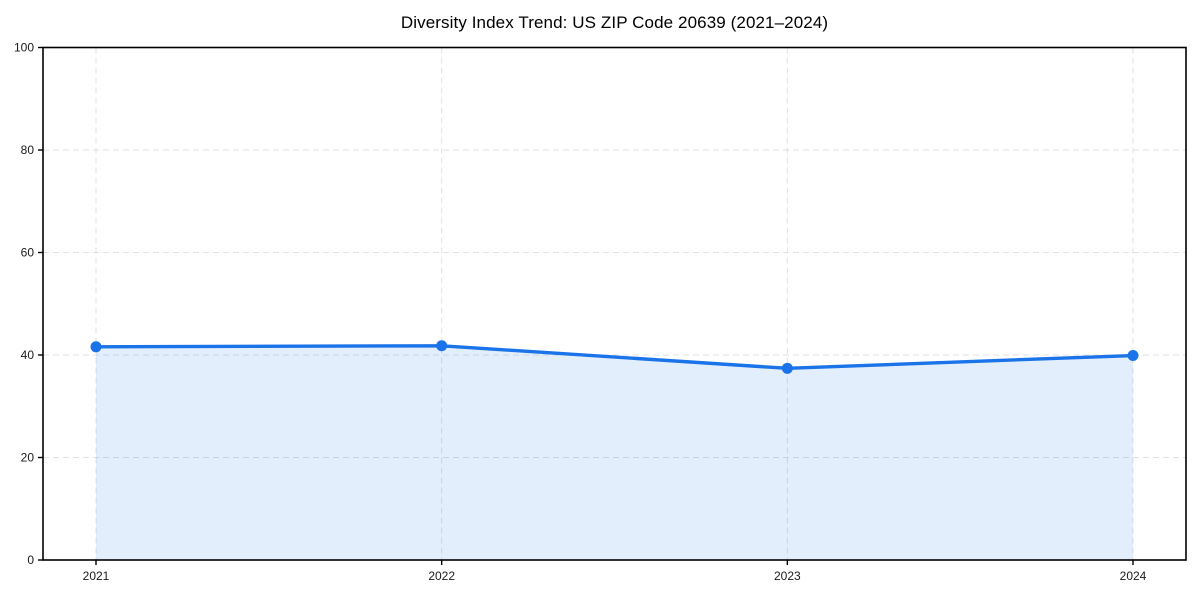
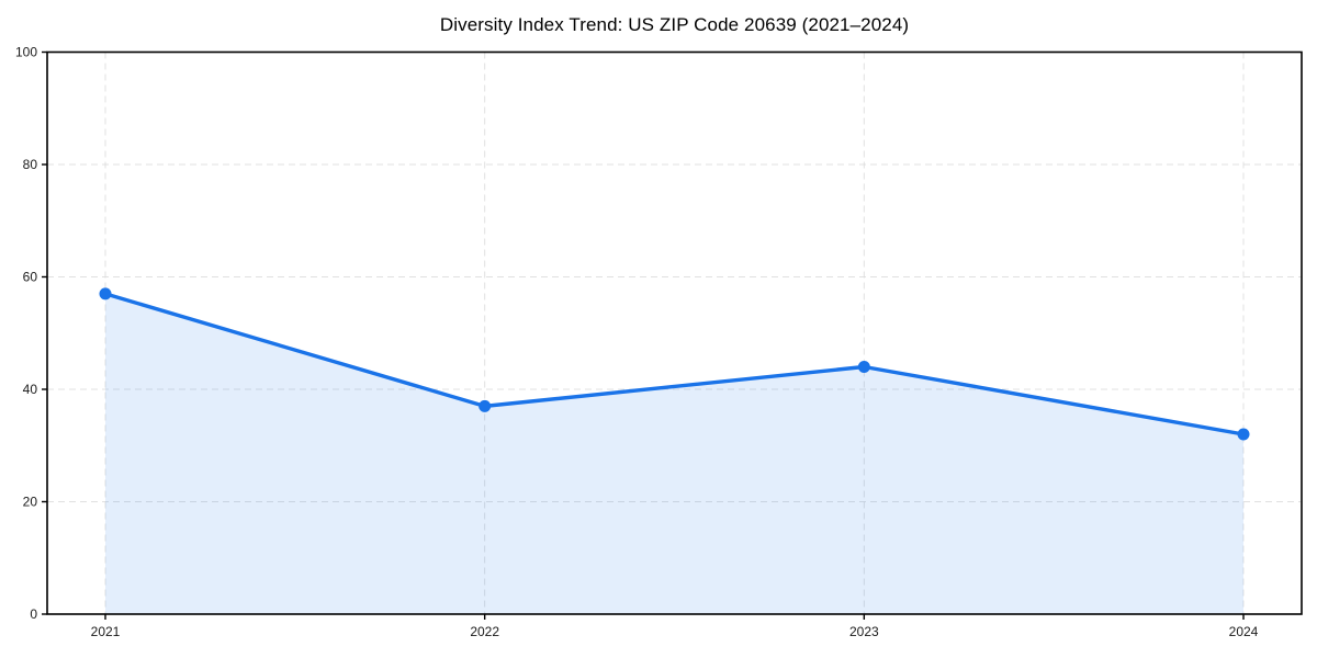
2021: 42 -> 57
2022: 42 -> 37
2023: 37 -> 44
2024: 40 -> 32
